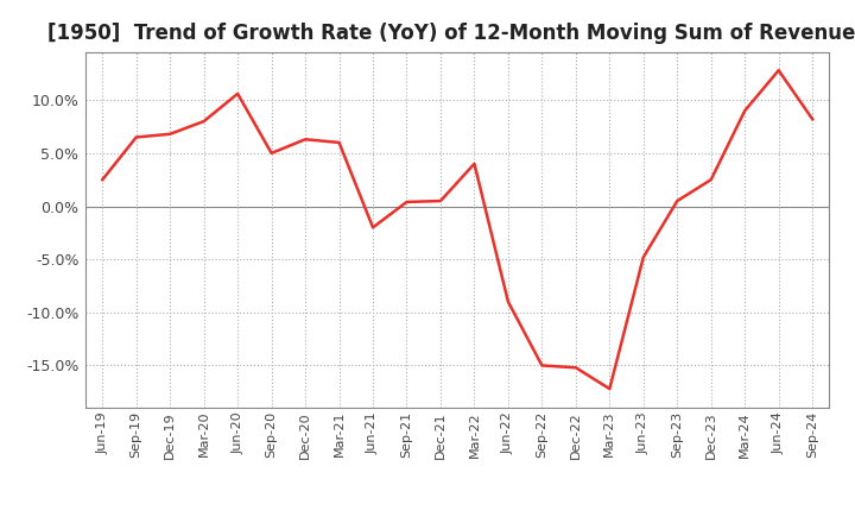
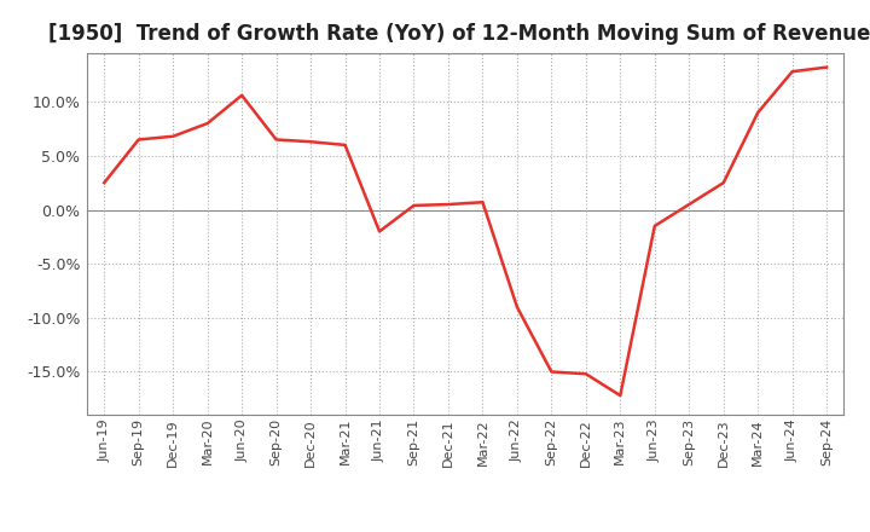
Sep-20: 5.0% -> 6.5%
Mar-22: 4.0% -> 0.7%
Jun-23: -4.8% -> -1.5%
Sep-24: 8.2% -> 13.2%
